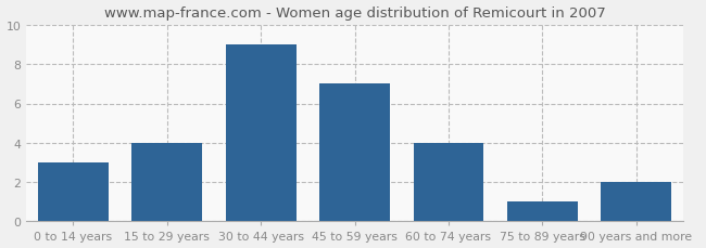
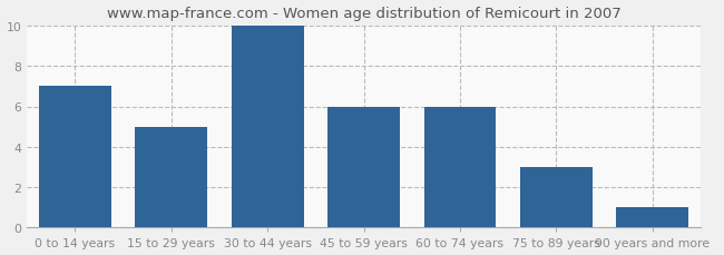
0 to 14 years: 3 -> 7
15 to 29 years: 4 -> 5
30 to 44 years: 9 -> 10
45 to 59 years: 7 -> 6
60 to 74 years: 4 -> 6
75 to 89 years: 1 -> 3
90 years and more: 2 -> 1
